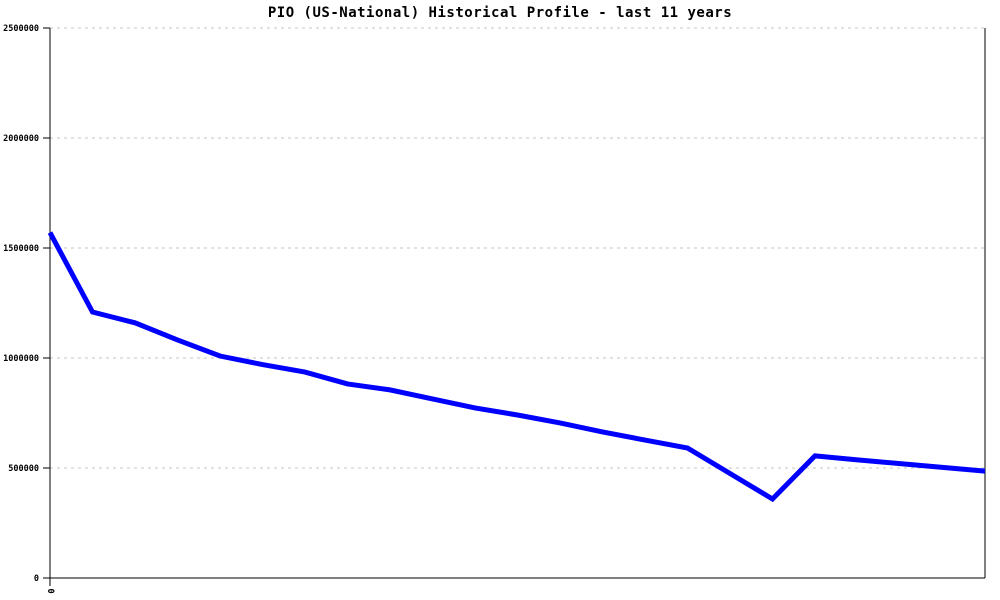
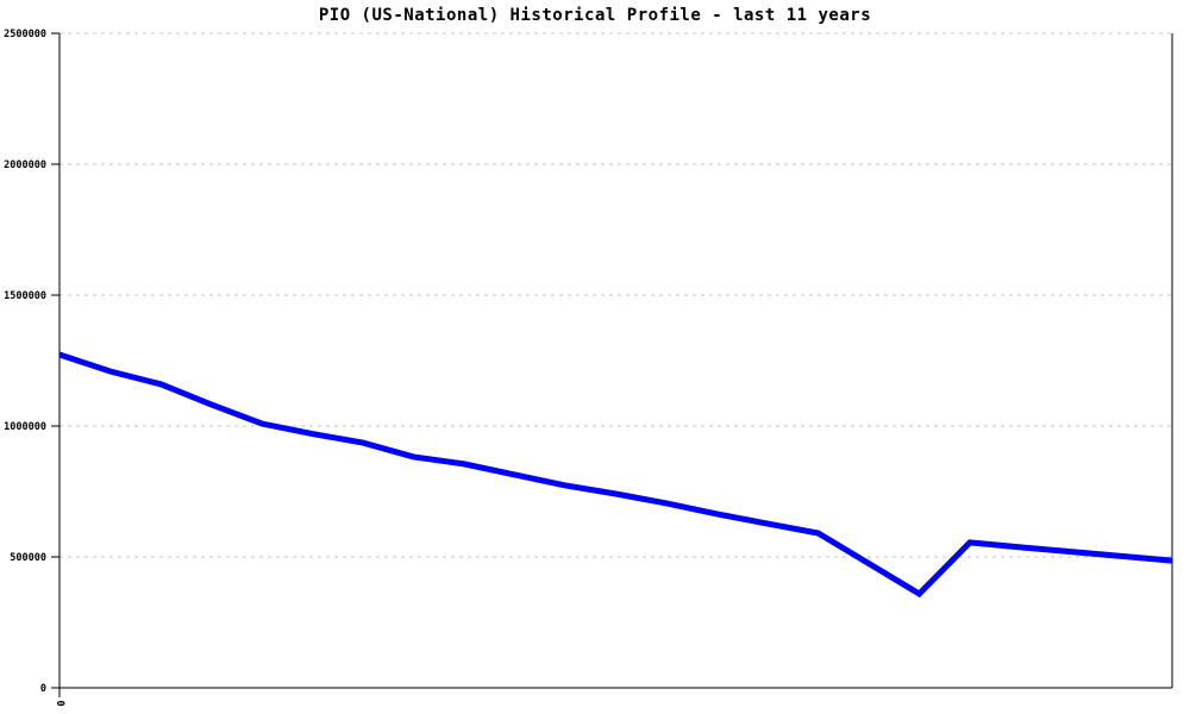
0: 1570000 -> 1270000
